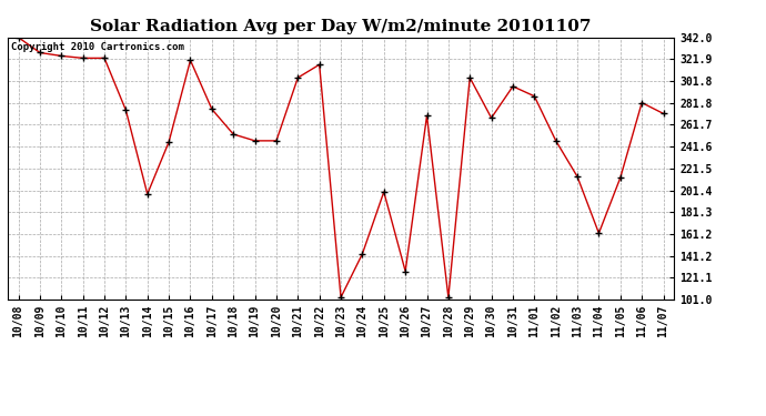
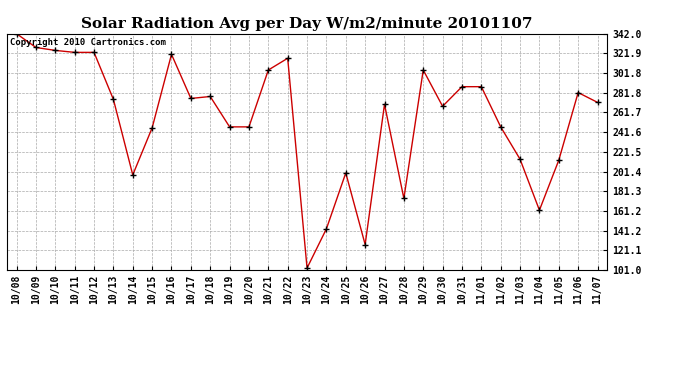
10/18: 253 -> 278
10/28: 103 -> 174
10/31: 297 -> 288
